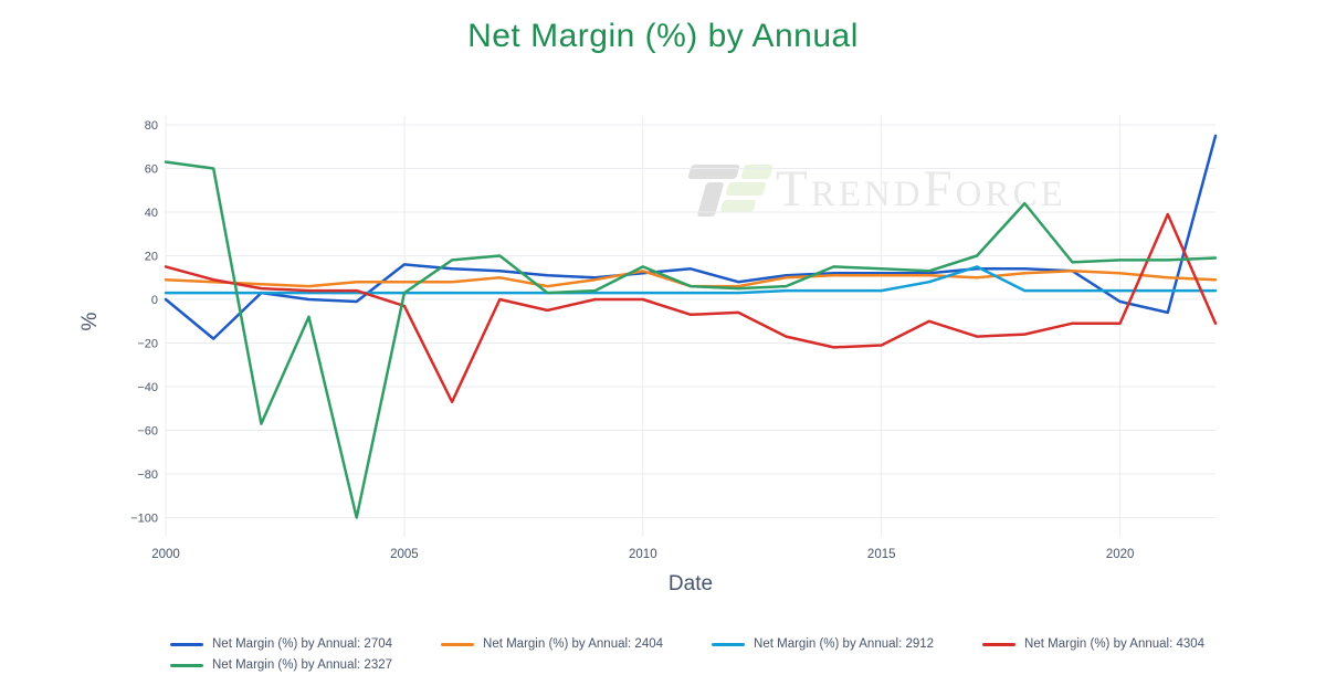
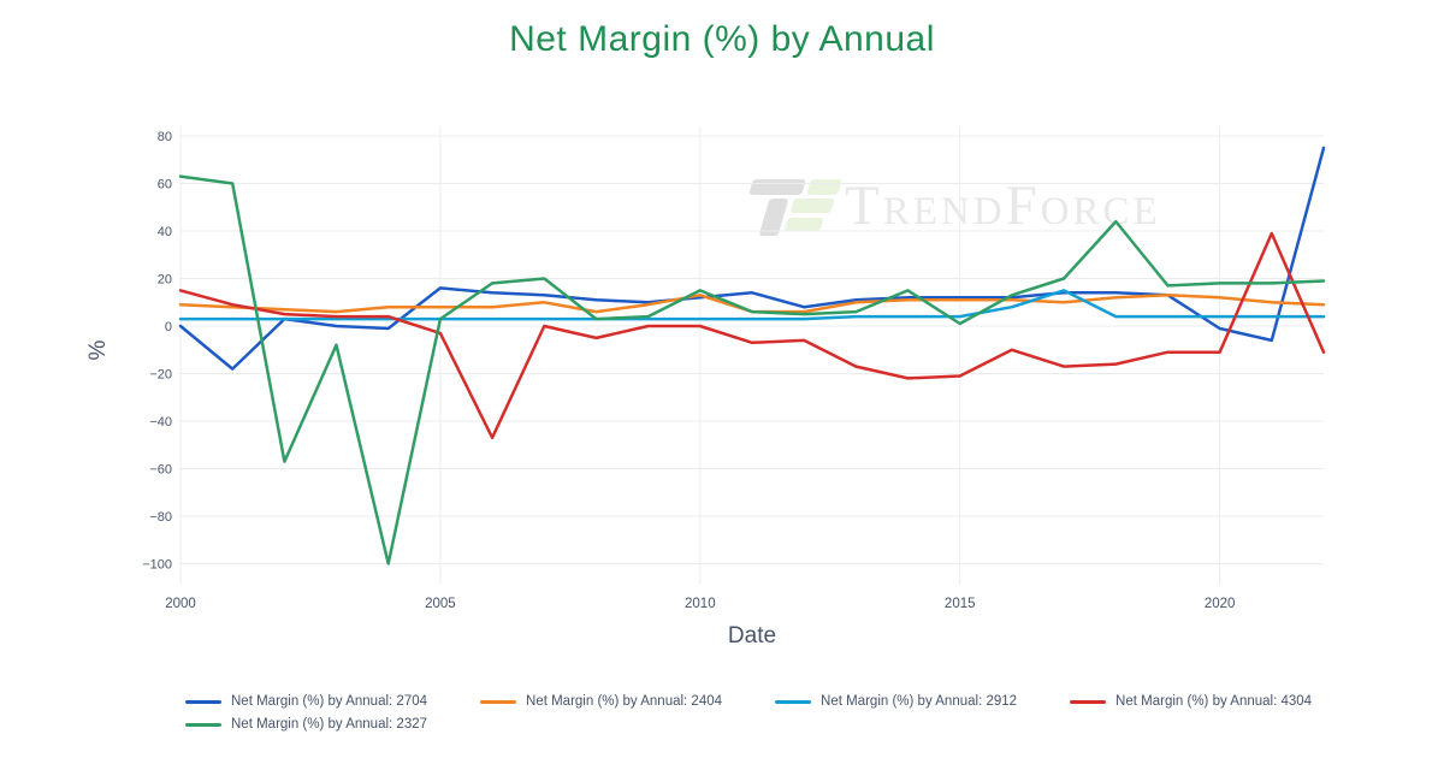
Net Margin (%) by Annual: 2327/2015: 14 -> 1
